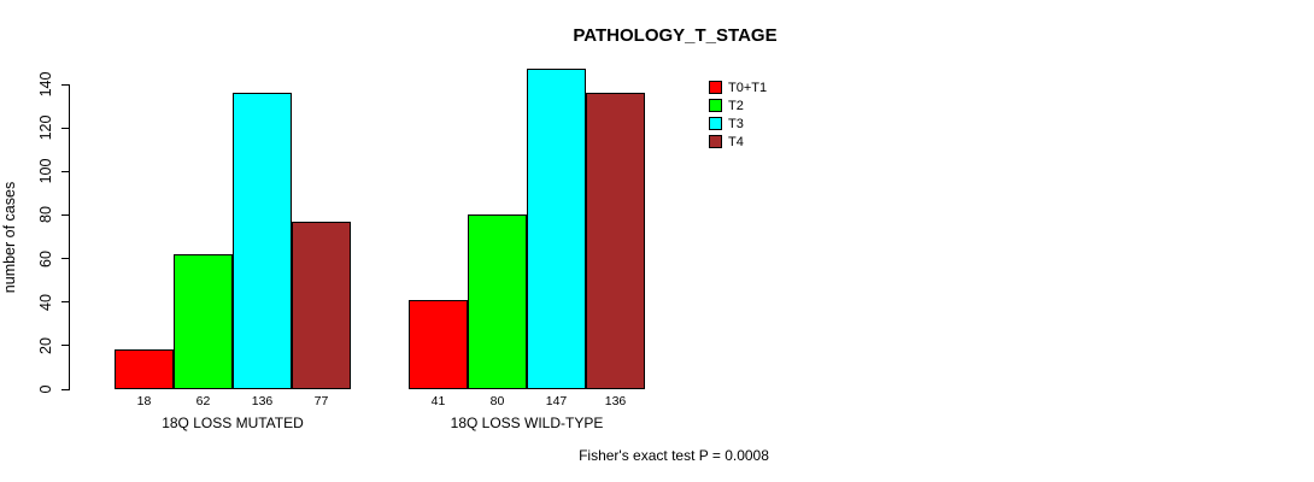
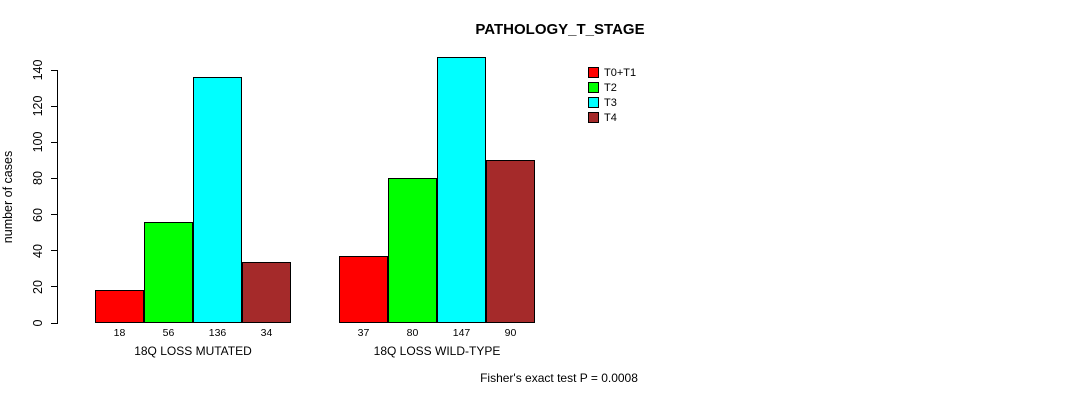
T2/18Q LOSS MUTATED: 62 -> 56
T4/18Q LOSS MUTATED: 77 -> 34
T0+T1/18Q LOSS WILD-TYPE: 41 -> 37
T4/18Q LOSS WILD-TYPE: 136 -> 90
